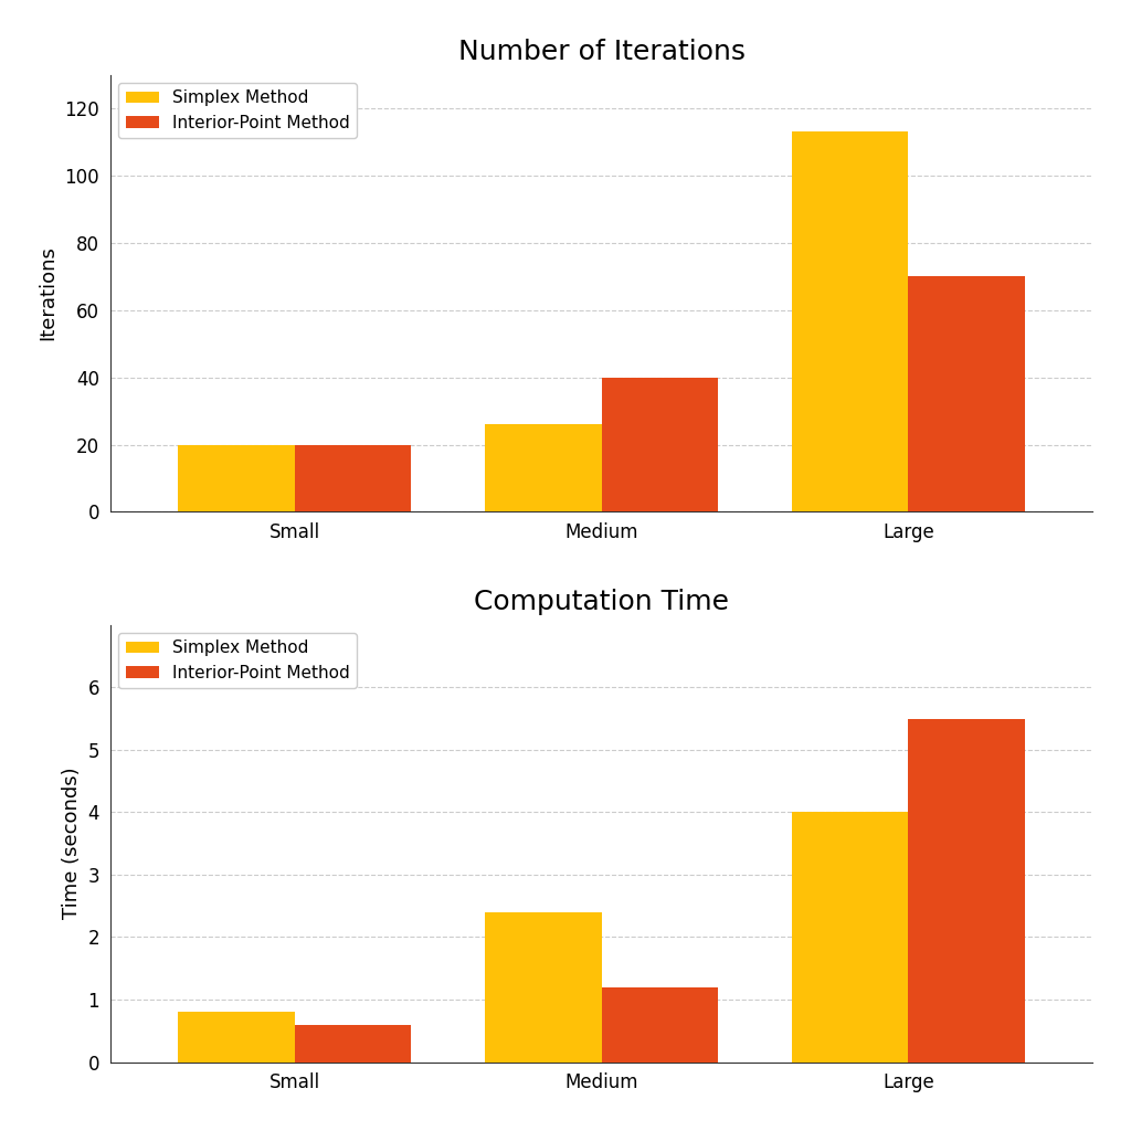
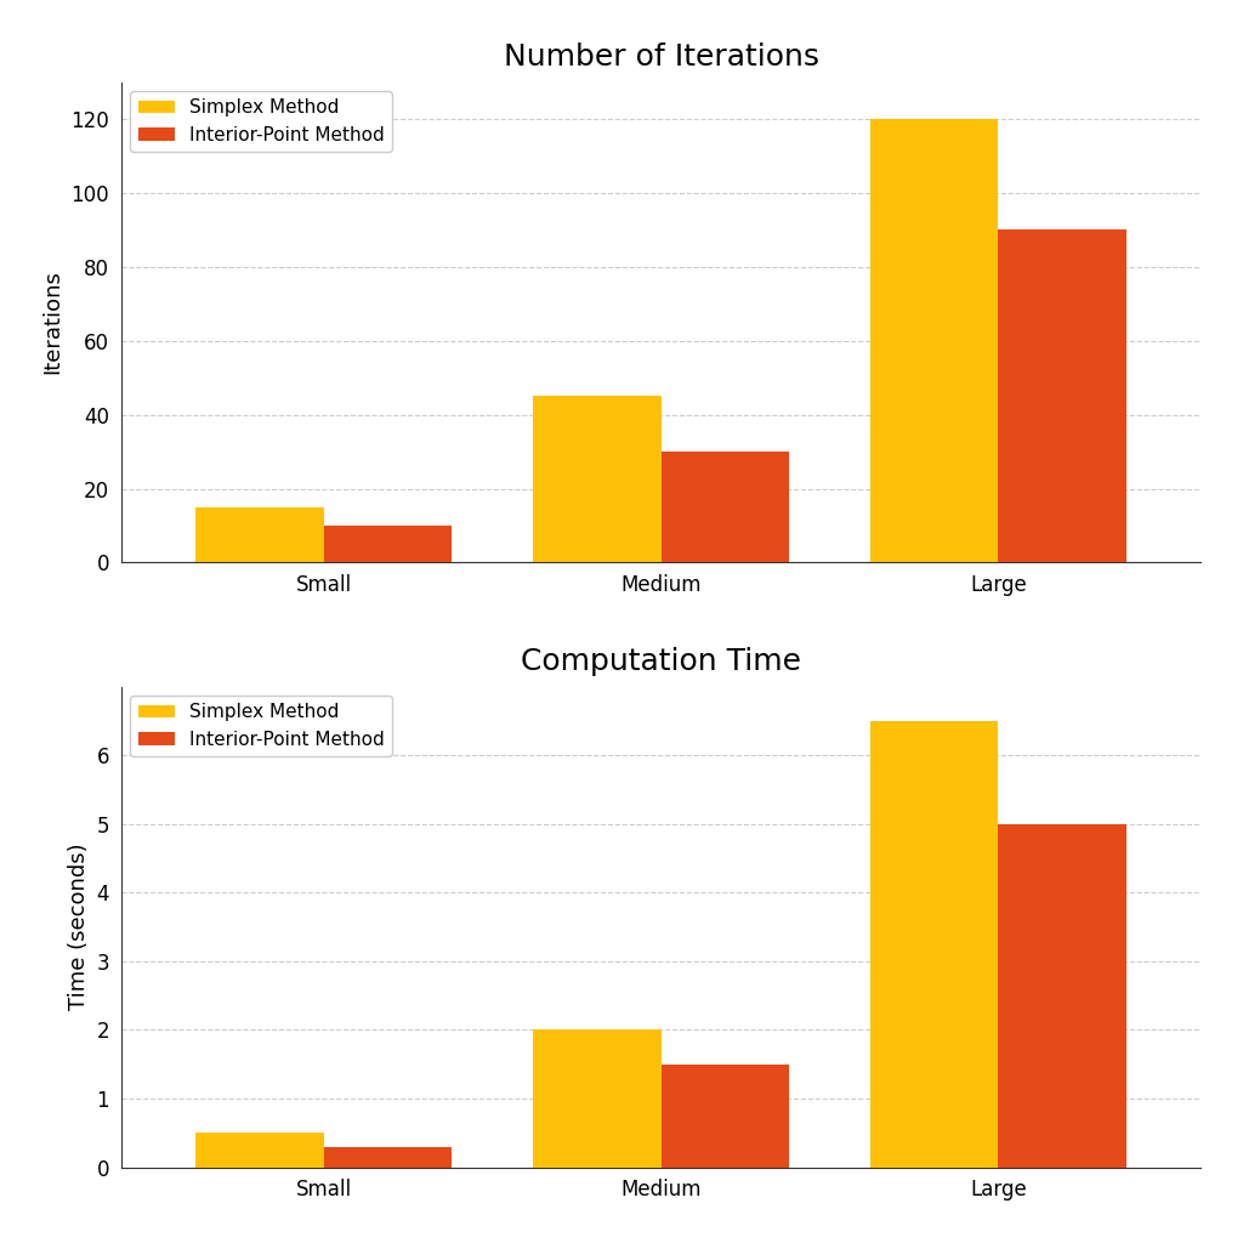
Number of Iterations/Simplex Method/Small: 20 -> 15
Number of Iterations/Interior-Point Method/Small: 20 -> 10
Number of Iterations/Simplex Method/Medium: 26 -> 45
Number of Iterations/Interior-Point Method/Medium: 40 -> 30
Number of Iterations/Simplex Method/Large: 113 -> 120
Number of Iterations/Interior-Point Method/Large: 70 -> 90
Computation Time/Simplex Method/Small: 0.8 -> 0.5
Computation Time/Interior-Point Method/Small: 0.6 -> 0.3
Computation Time/Simplex Method/Medium: 2.4 -> 2.0
Computation Time/Interior-Point Method/Medium: 1.2 -> 1.5
Computation Time/Simplex Method/Large: 4.0 -> 6.5
Computation Time/Interior-Point Method/Large: 5.5 -> 5.0
